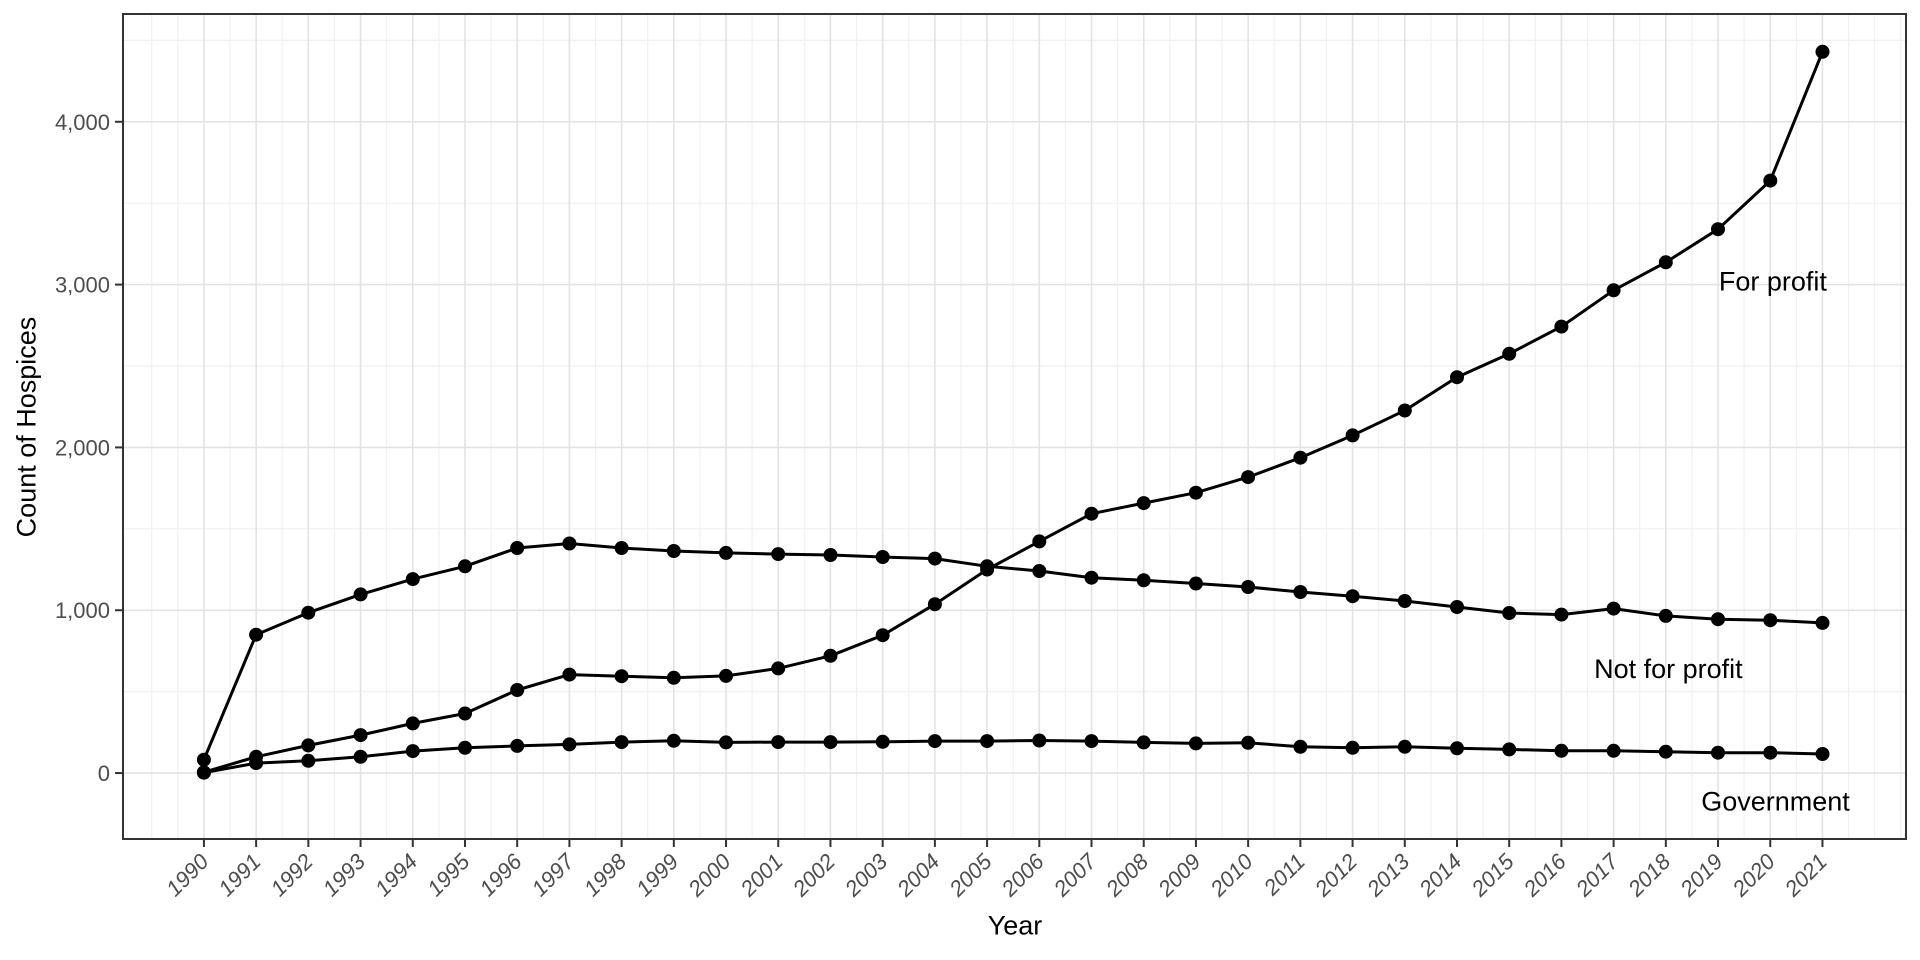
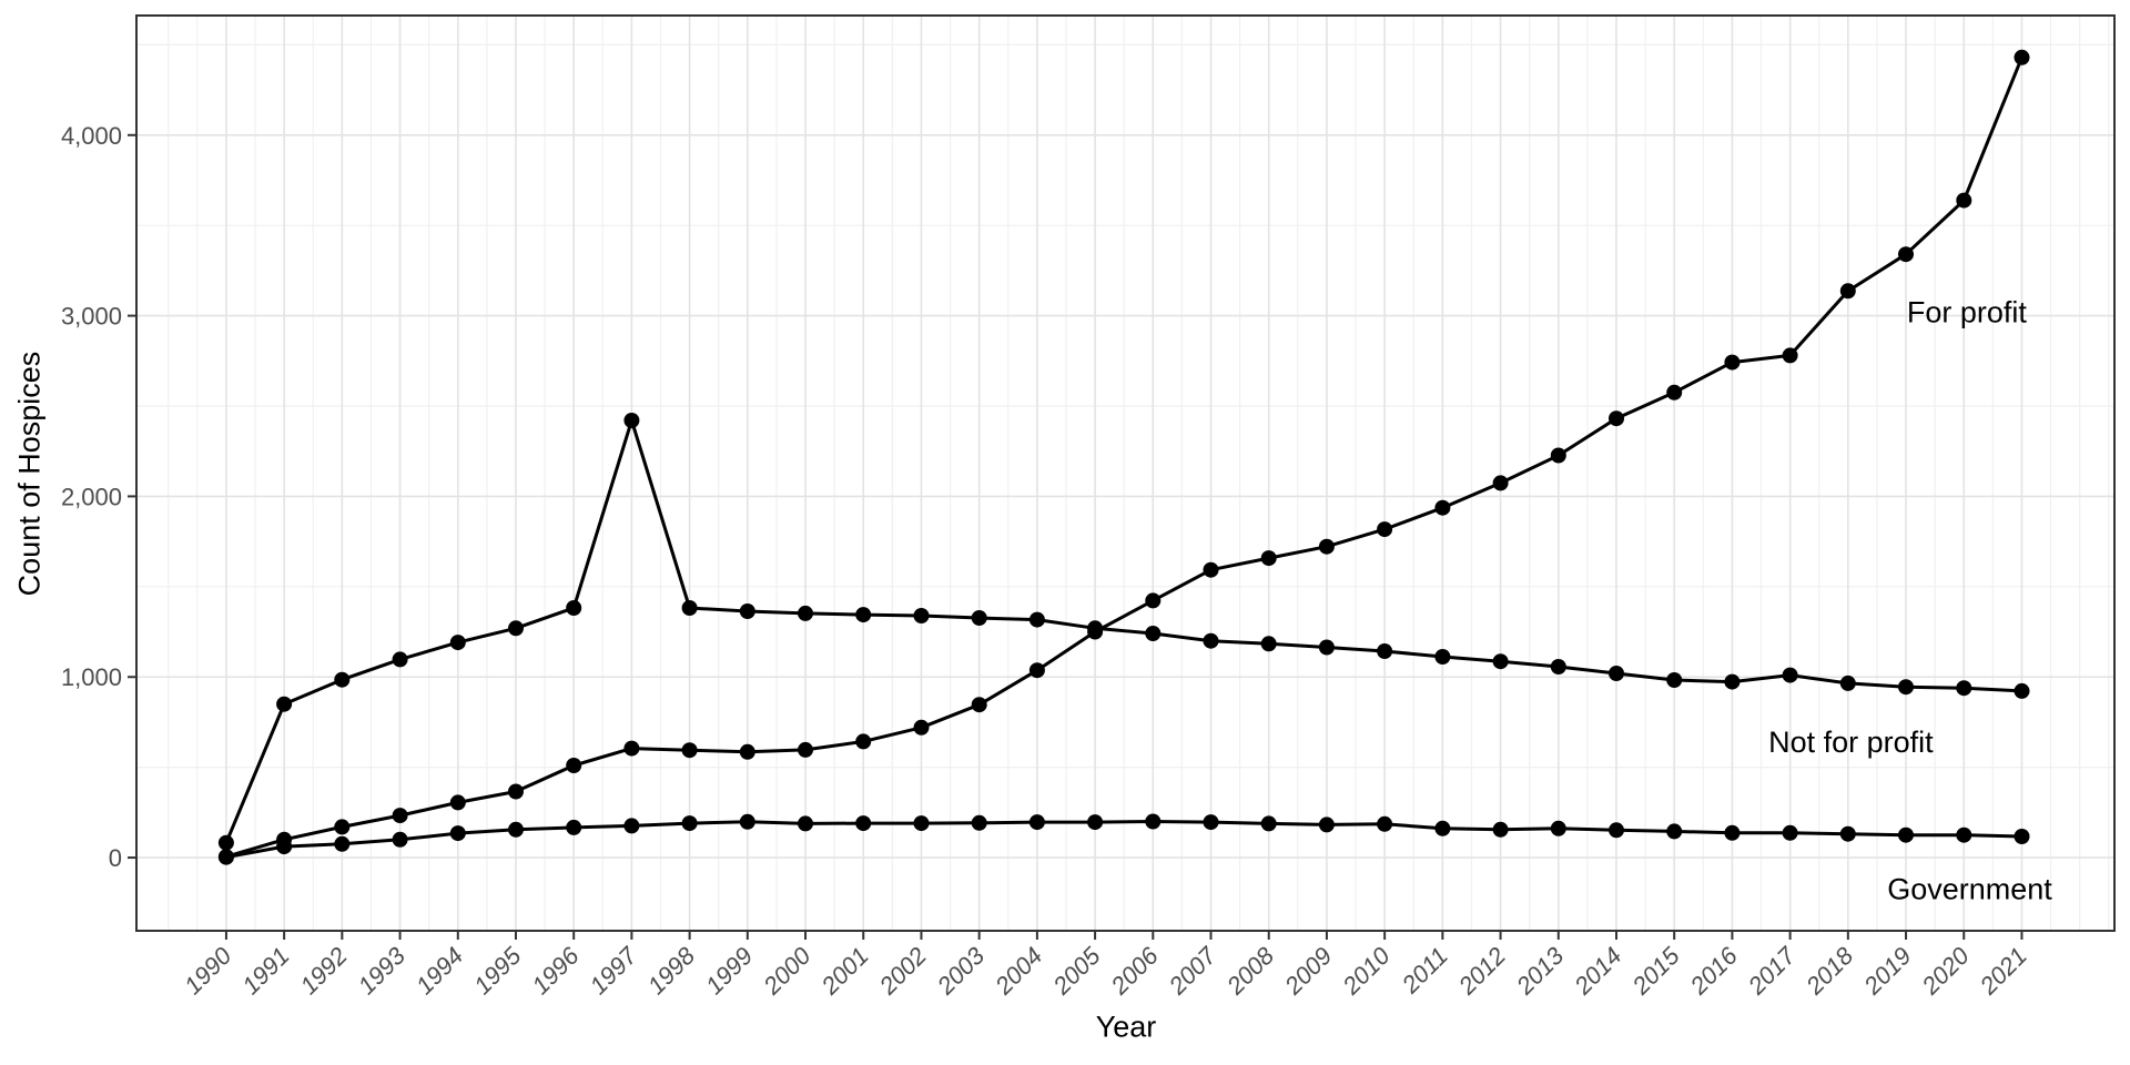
Not for profit/1997: 1410 -> 2420
For profit/2017: 2960 -> 2780
